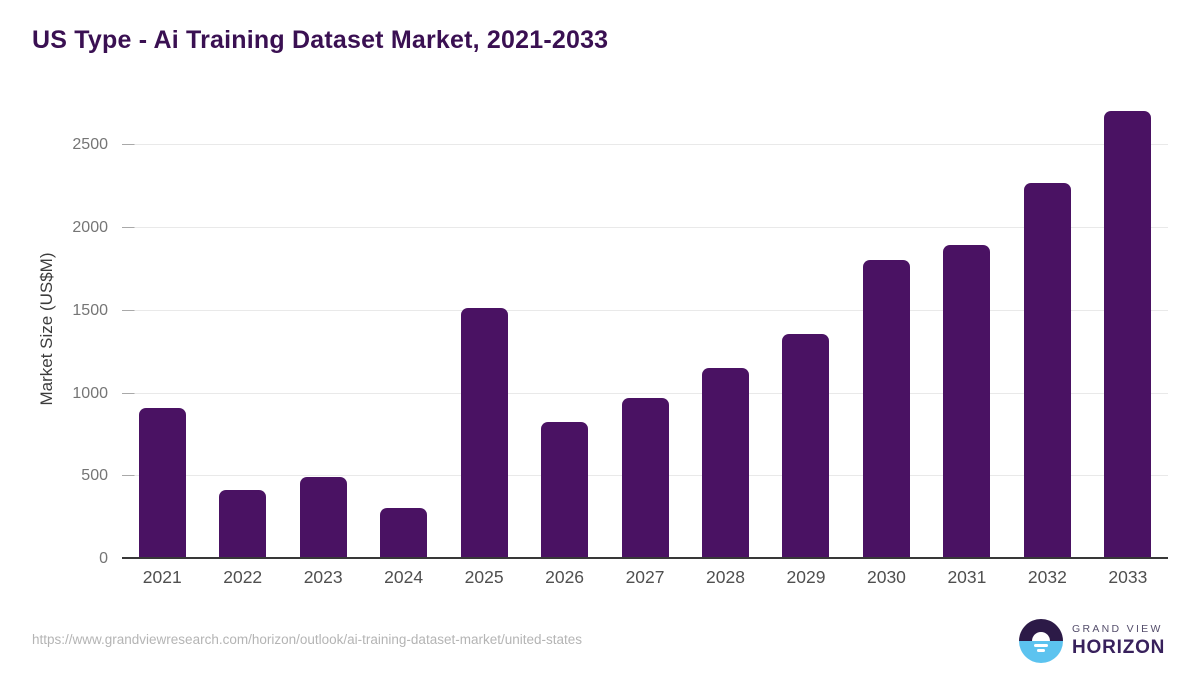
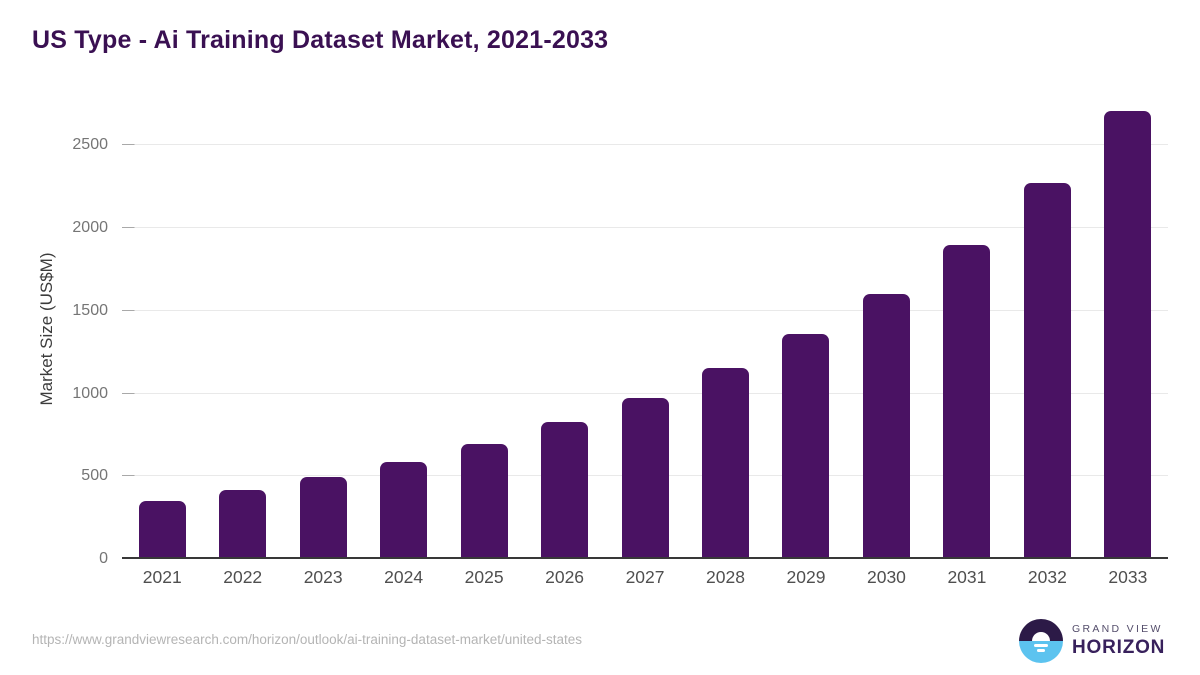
2021: 910 -> 350
2024: 310 -> 580
2025: 1520 -> 700
2030: 1810 -> 1600
